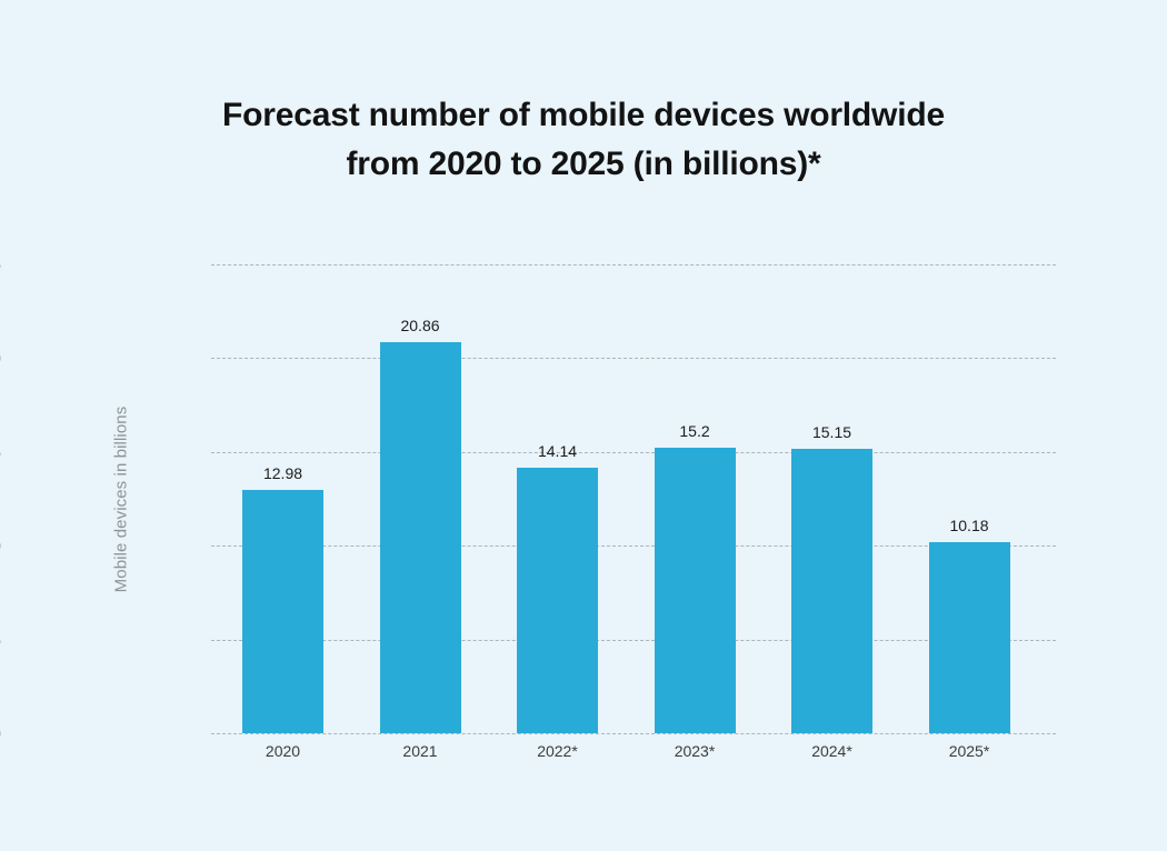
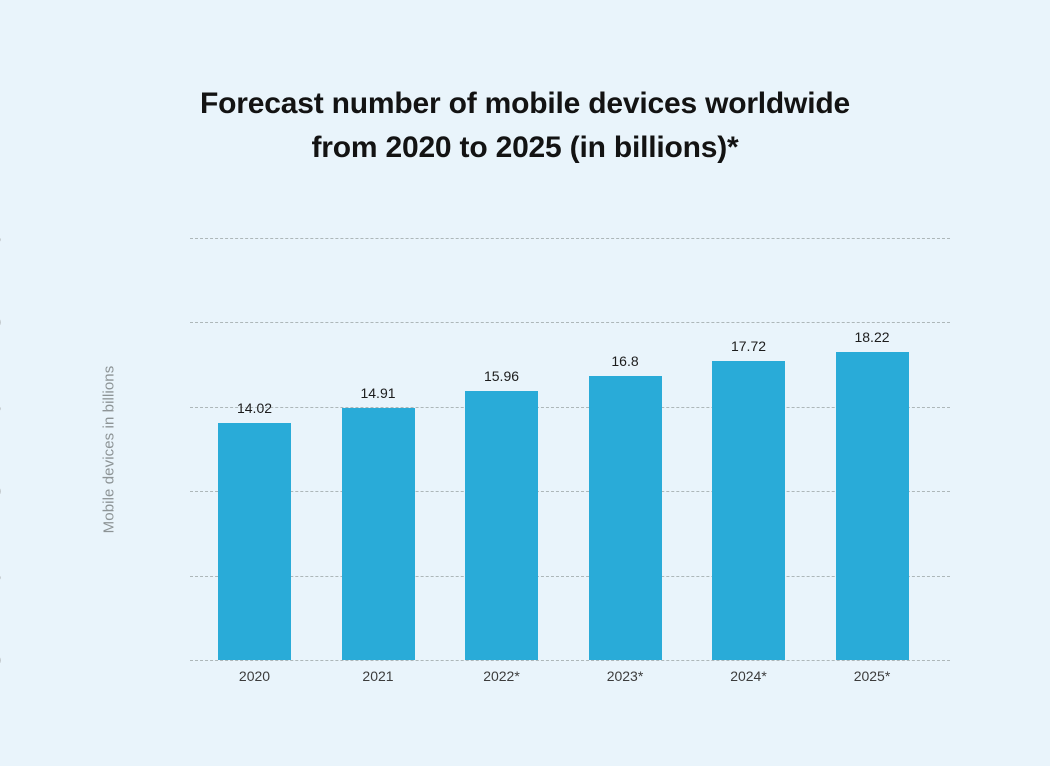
2020: 12.98 -> 14.02
2021: 20.86 -> 14.91
2022*: 14.14 -> 15.96
2023*: 15.2 -> 16.8
2024*: 15.15 -> 17.72
2025*: 10.18 -> 18.22
